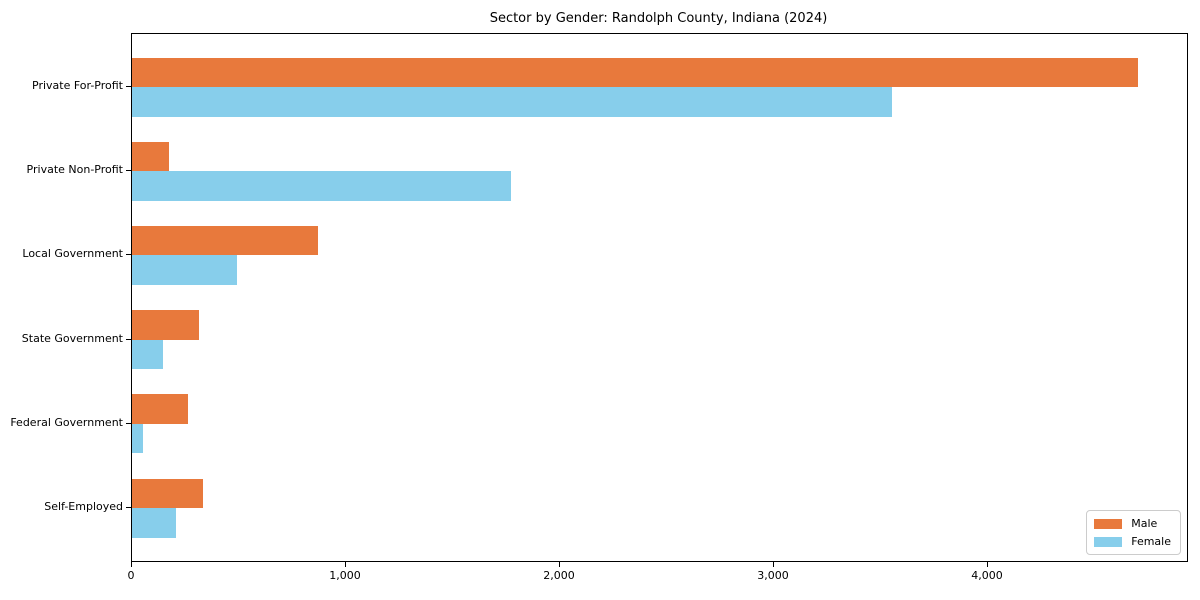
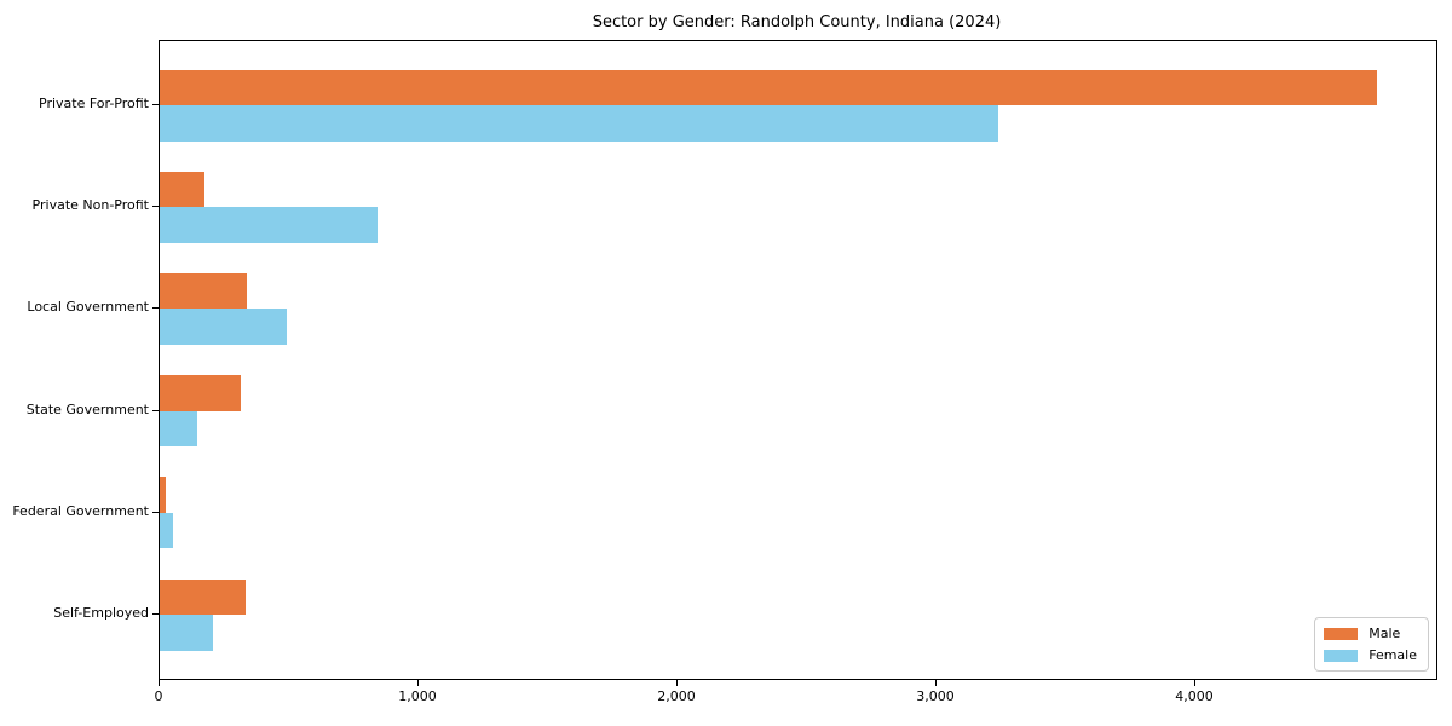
Female/Private For-Profit: 3550 -> 3240
Female/Private Non-Profit: 1770 -> 840
Male/Local Government: 870 -> 340
Male/Federal Government: 260 -> 20
